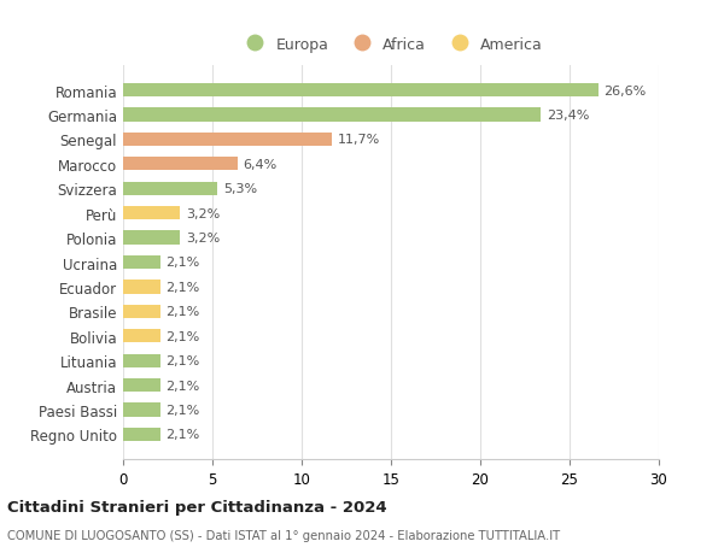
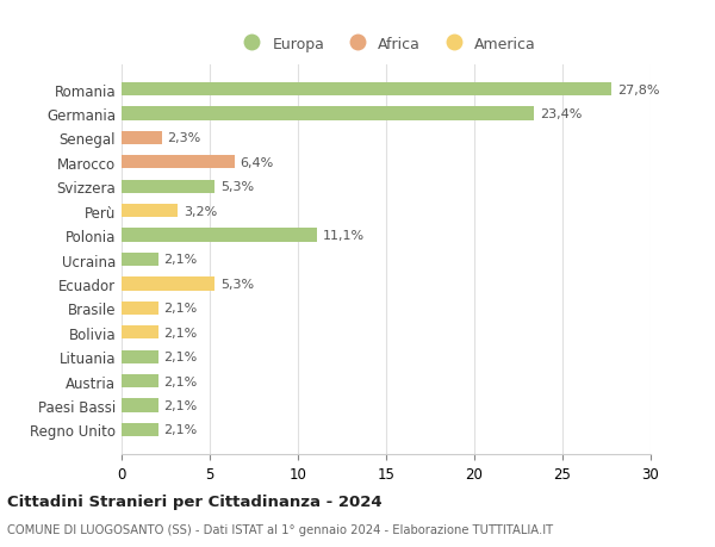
Romania: 26,6% -> 27,8%
Senegal: 11,7% -> 2,3%
Polonia: 3,2% -> 11,1%
Ecuador: 2,1% -> 5,3%
